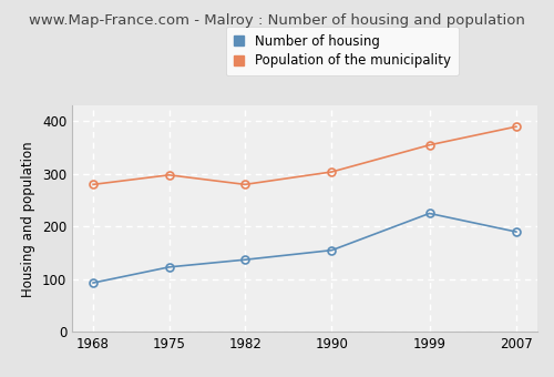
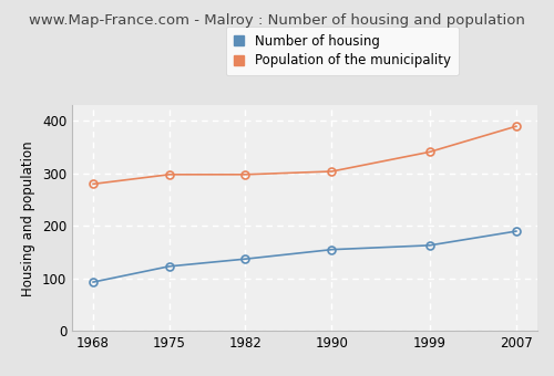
Population of the municipality/1982: 280 -> 298
Number of housing/1999: 225 -> 163
Population of the municipality/1999: 355 -> 341
